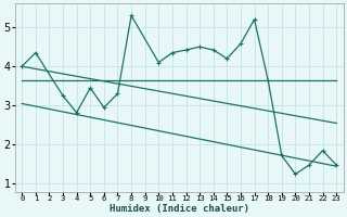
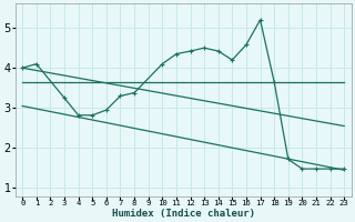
1: 4.35 -> 4.10
5: 3.45 -> 2.82
8: 5.30 -> 3.38
20: 1.25 -> 1.48
22: 1.85 -> 1.48
